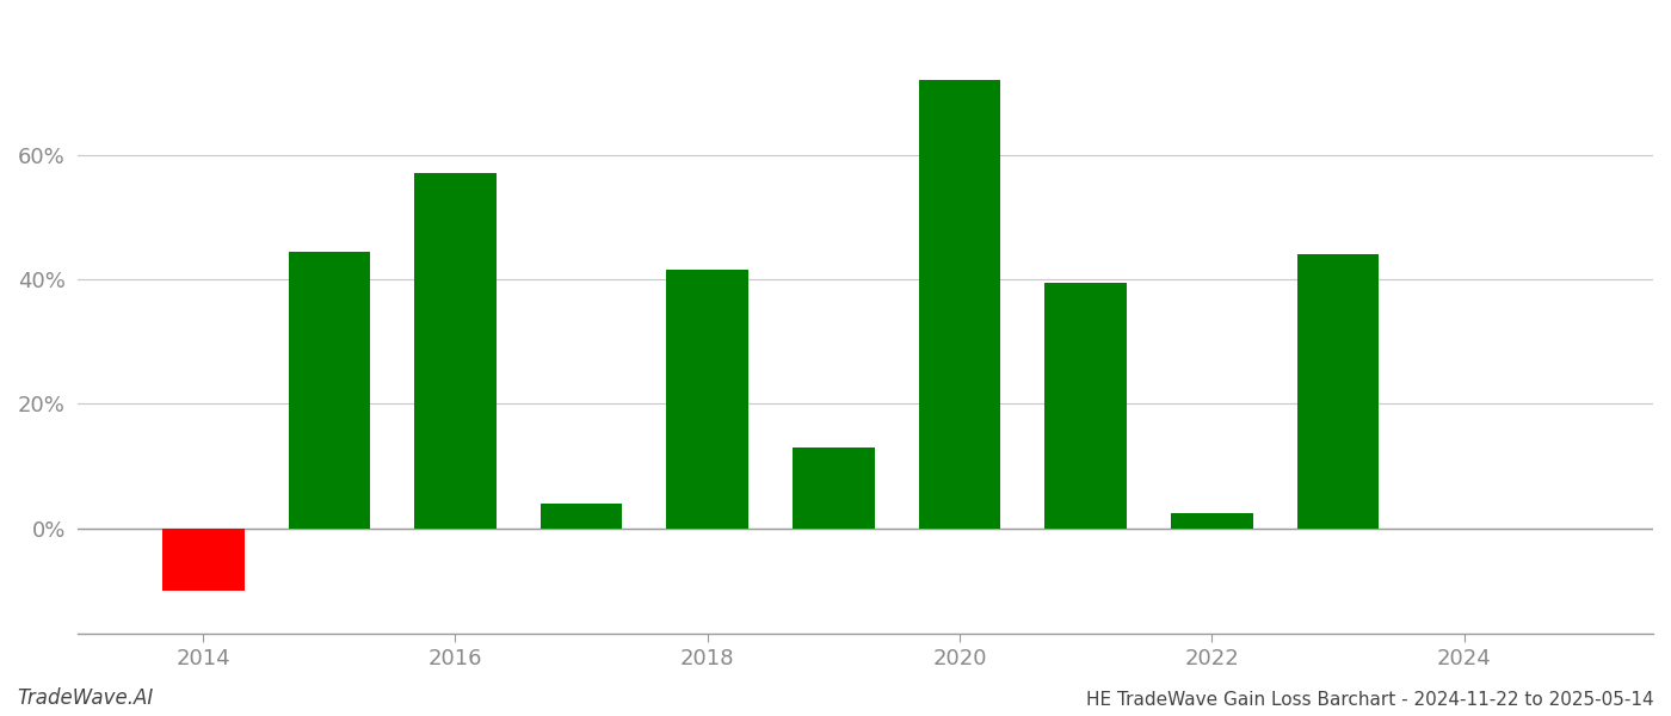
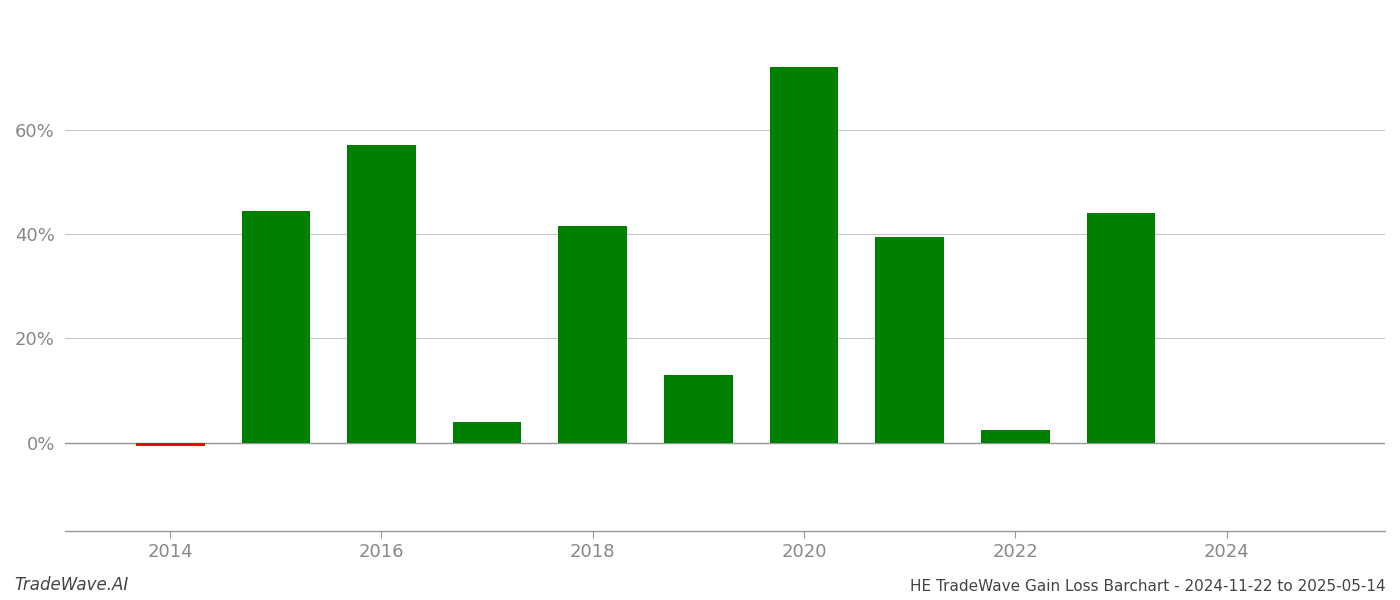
2014: -10.0% -> -0.6%
